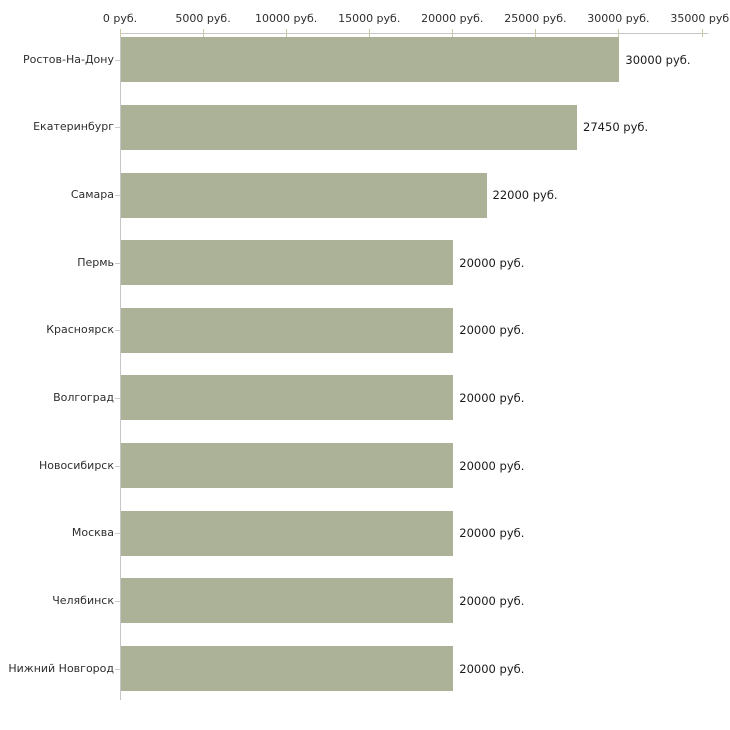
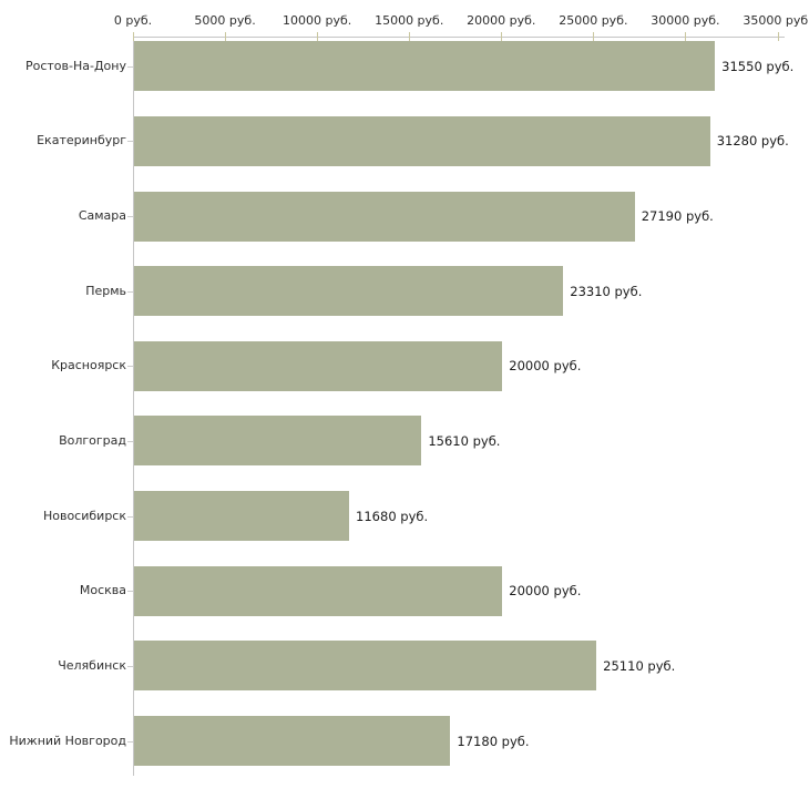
Ростов-На-Дону: 30000 -> 31550
Екатеринбург: 27450 -> 31280
Самара: 22000 -> 27190
Пермь: 20000 -> 23310
Волгоград: 20000 -> 15610
Новосибирск: 20000 -> 11680
Челябинск: 20000 -> 25110
Нижний Новгород: 20000 -> 17180
